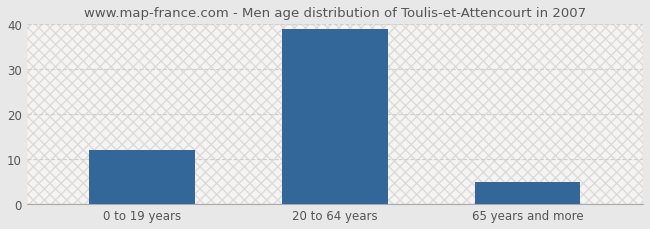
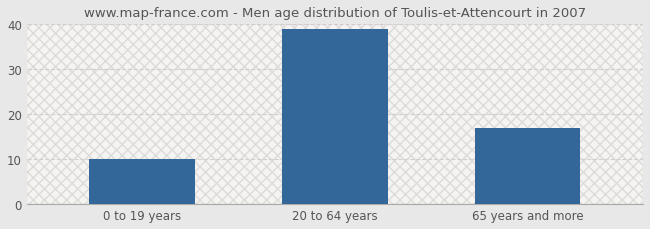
0 to 19 years: 12 -> 10
65 years and more: 5 -> 17
